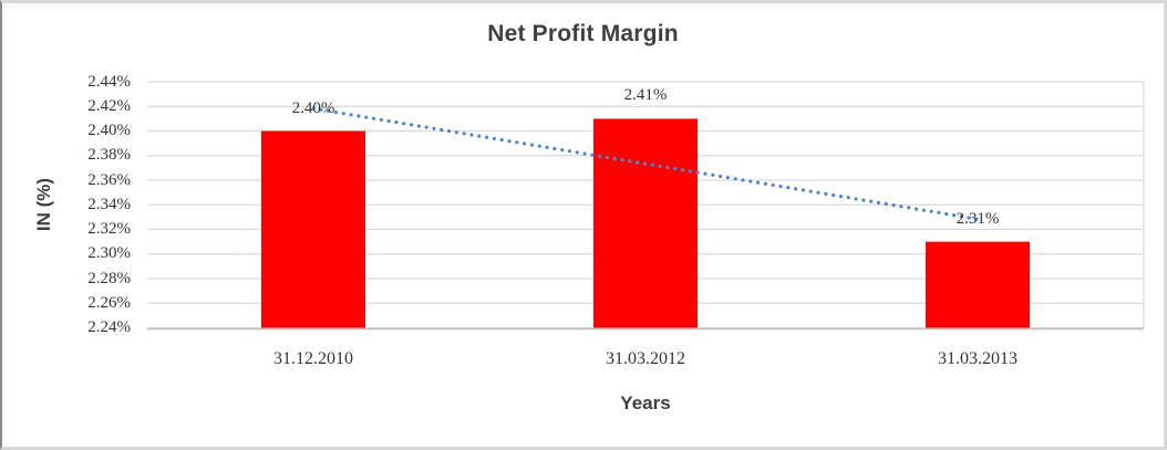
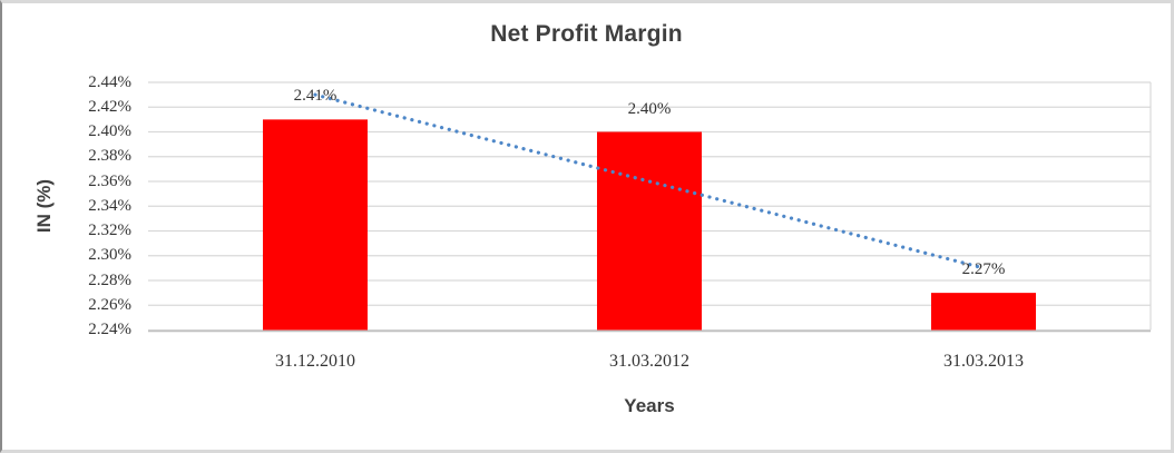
31.12.2010: 2.40% -> 2.41%
31.03.2012: 2.41% -> 2.40%
31.03.2013: 2.31% -> 2.27%
